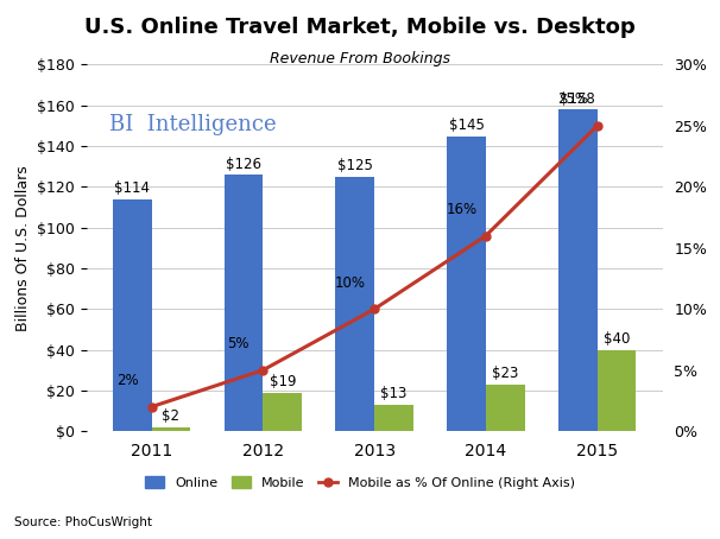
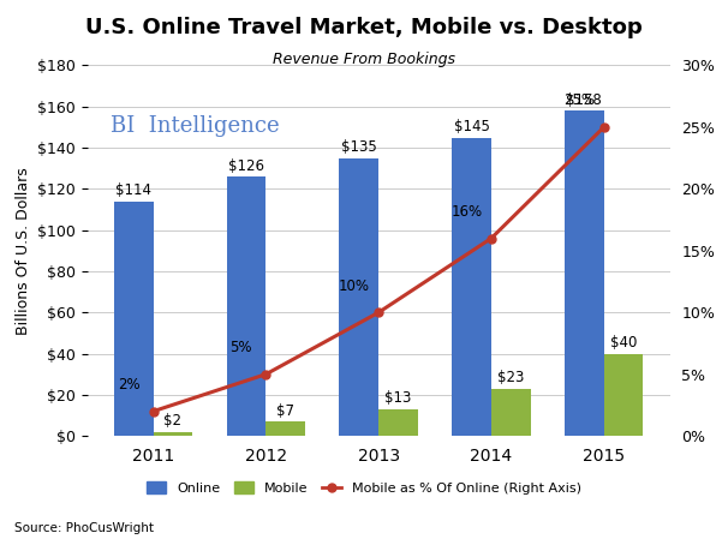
Mobile/2012: $19 -> $7
Online/2013: $125 -> $135
